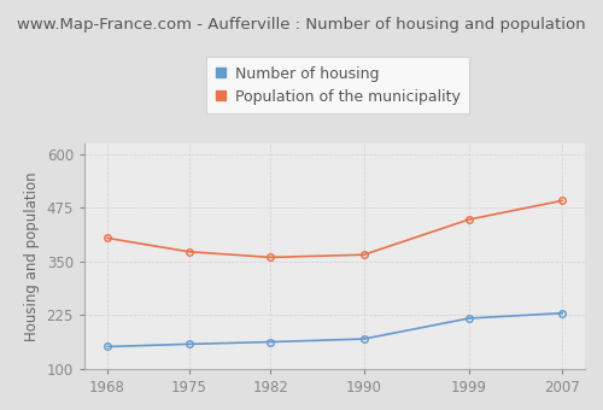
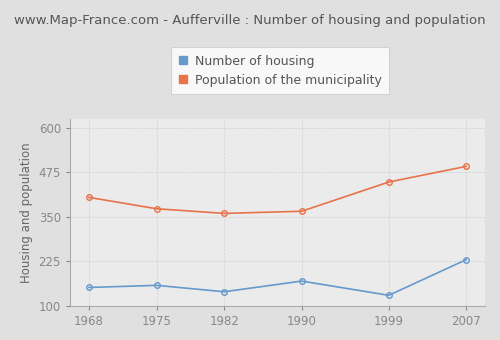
Number of housing/1982: 163 -> 140
Number of housing/1999: 218 -> 130
